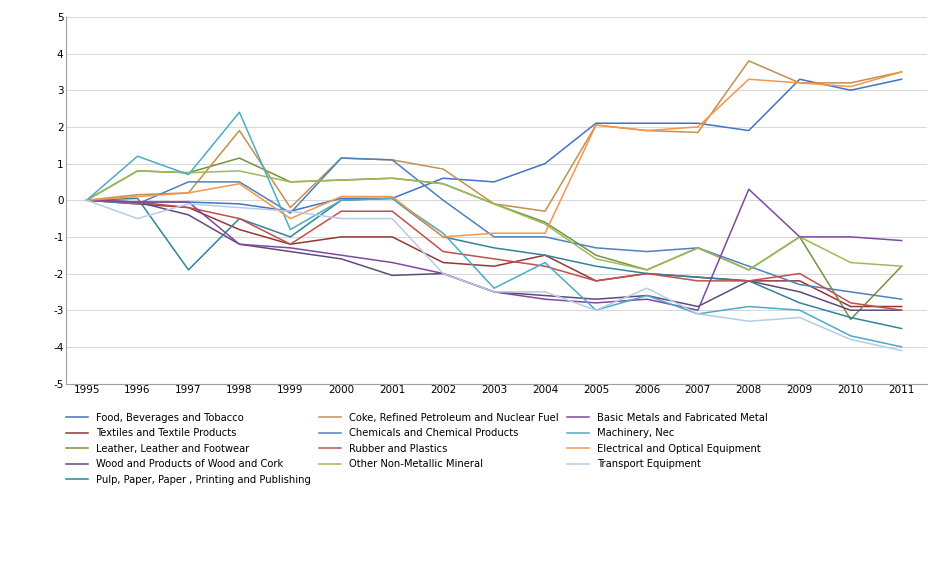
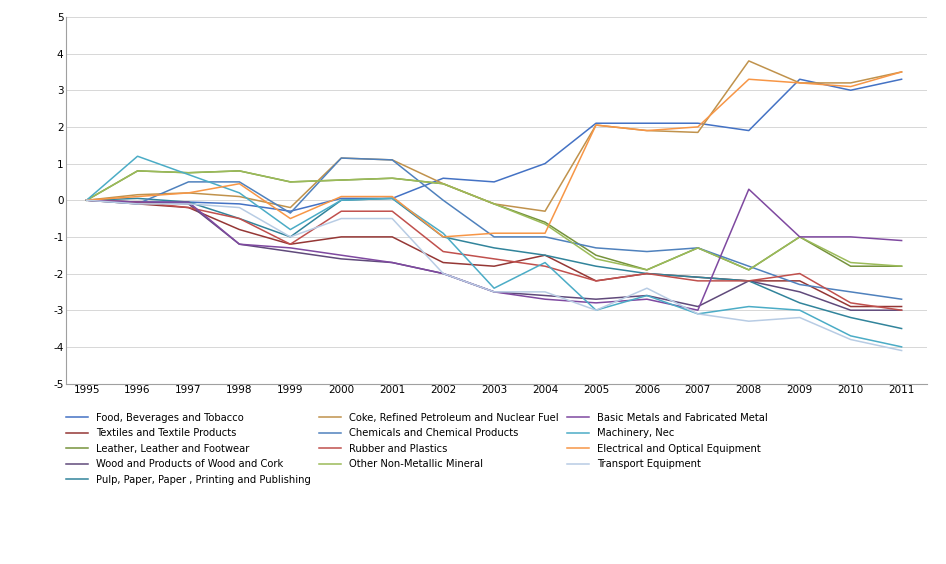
Transport Equipment/1996: -0.5 -> -0.1
Wood and Products of Wood and Cork/1997: -0.40 -> -0.10
Pulp, Paper, Paper , Printing and Publishing/1997: -1.90 -> -0.05
Leather, Leather and Footwear/1998: 1.15 -> 0.80
Coke, Refined Petroleum and Nuclear Fuel/1998: 1.90 -> 0.10
Machinery, Nec/1998: 2.40 -> 0.20
Transport Equipment/1999: -0.3 -> -1.0
Wood and Products of Wood and Cork/2001: -2.05 -> -1.70
Coke, Refined Petroleum and Nuclear Fuel/2002: 0.85 -> 0.45
Leather, Leather and Footwear/2010: -3.25 -> -1.80
